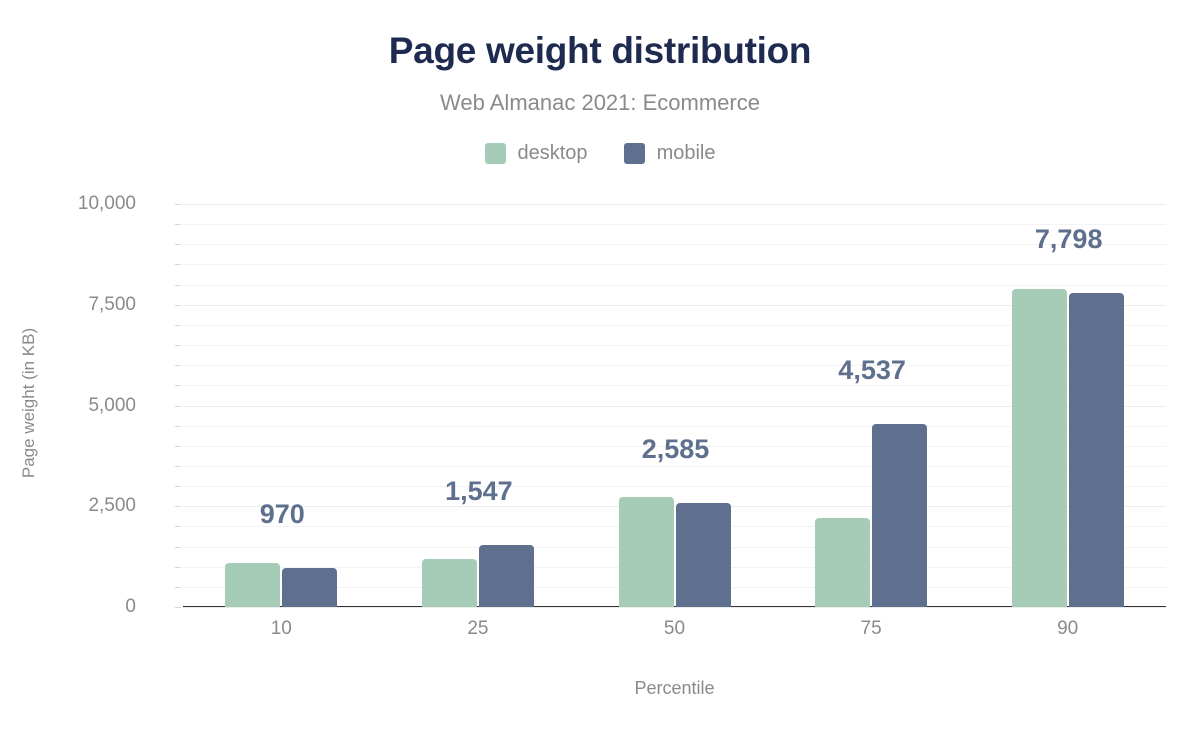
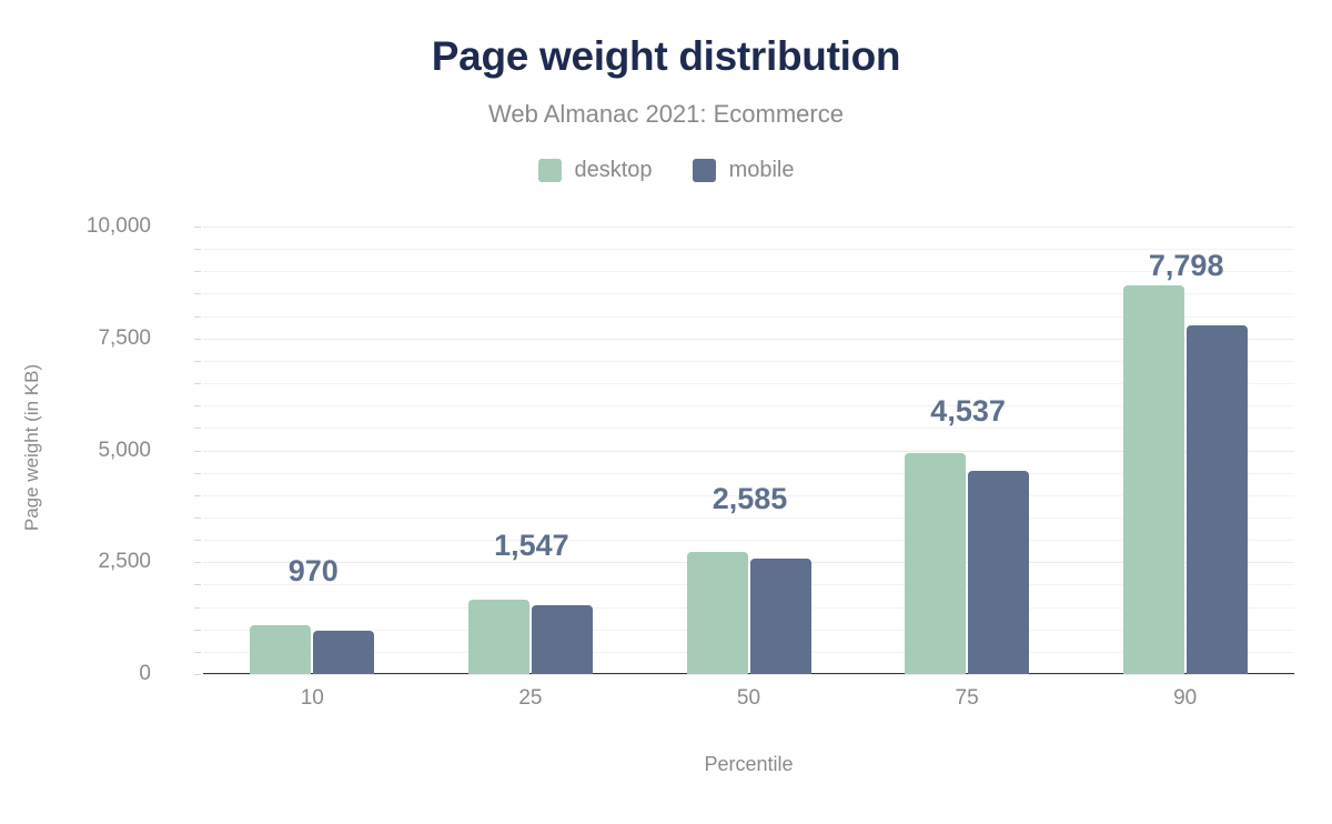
desktop/25: 1200 -> 1700
desktop/75: 2200 -> 4900
desktop/90: 7900 -> 8700
